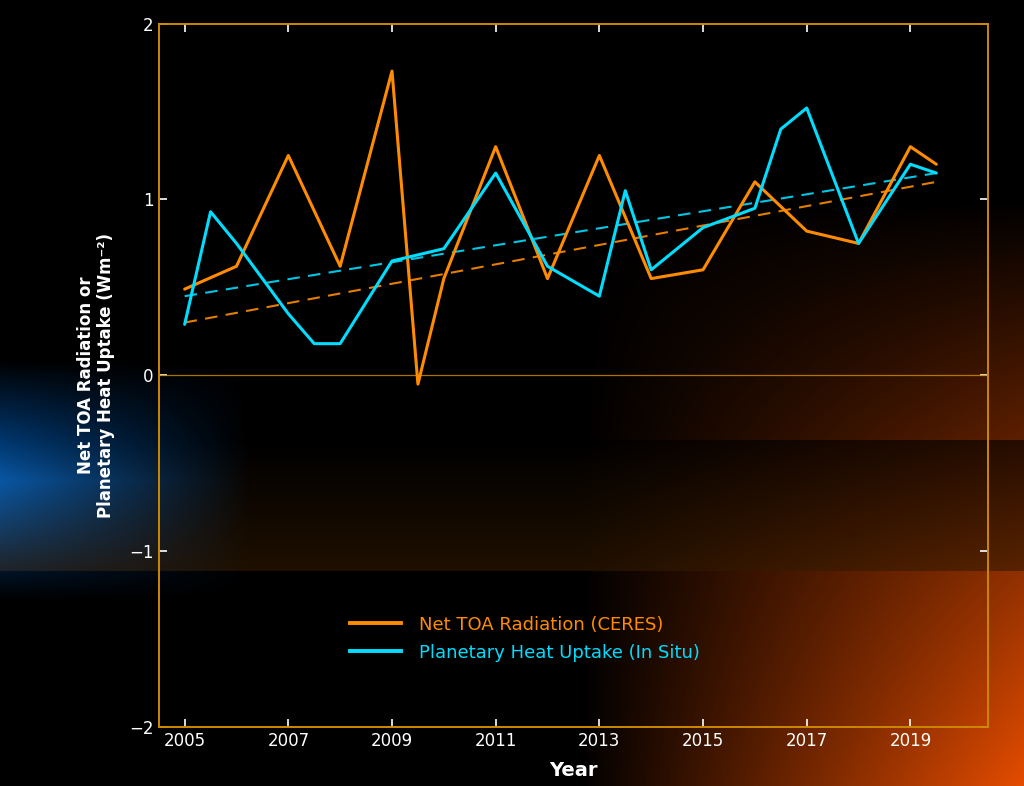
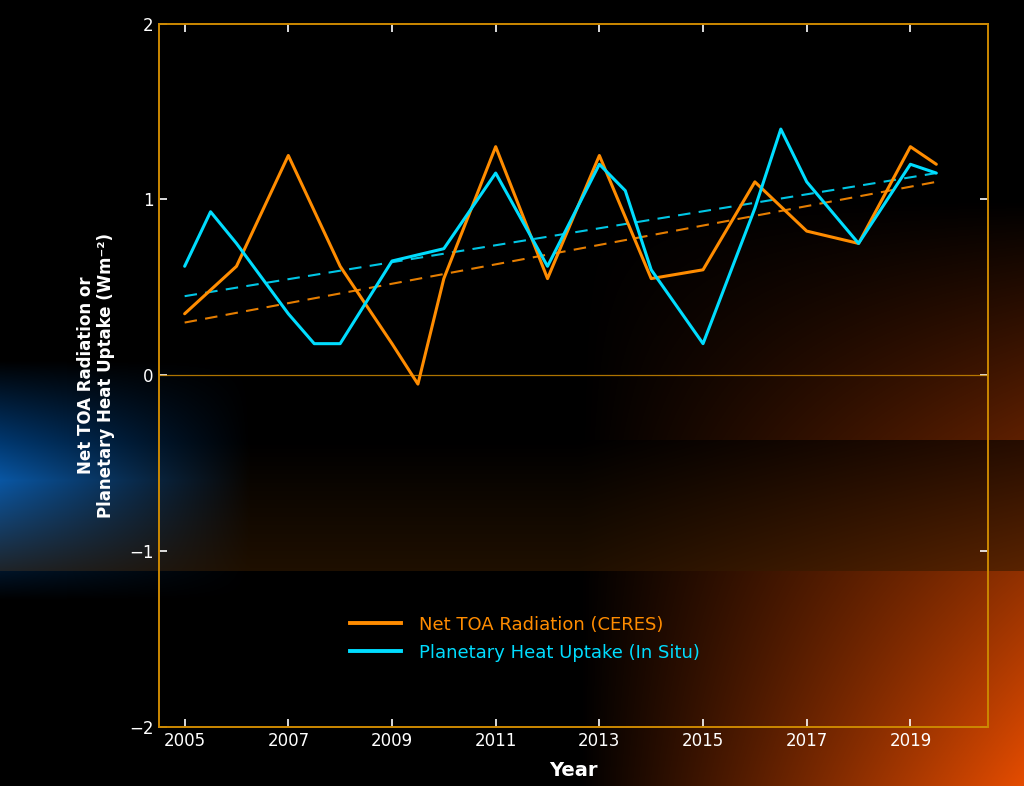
Net TOA Radiation (CERES)/2005: 0.49 -> 0.35
Planetary Heat Uptake (In Situ)/2005: 0.29 -> 0.62
Net TOA Radiation (CERES)/2009: 1.73 -> 0.18
Planetary Heat Uptake (In Situ)/2013: 0.45 -> 1.20
Planetary Heat Uptake (In Situ)/2015: 0.84 -> 0.18
Planetary Heat Uptake (In Situ)/2017: 1.52 -> 1.10
